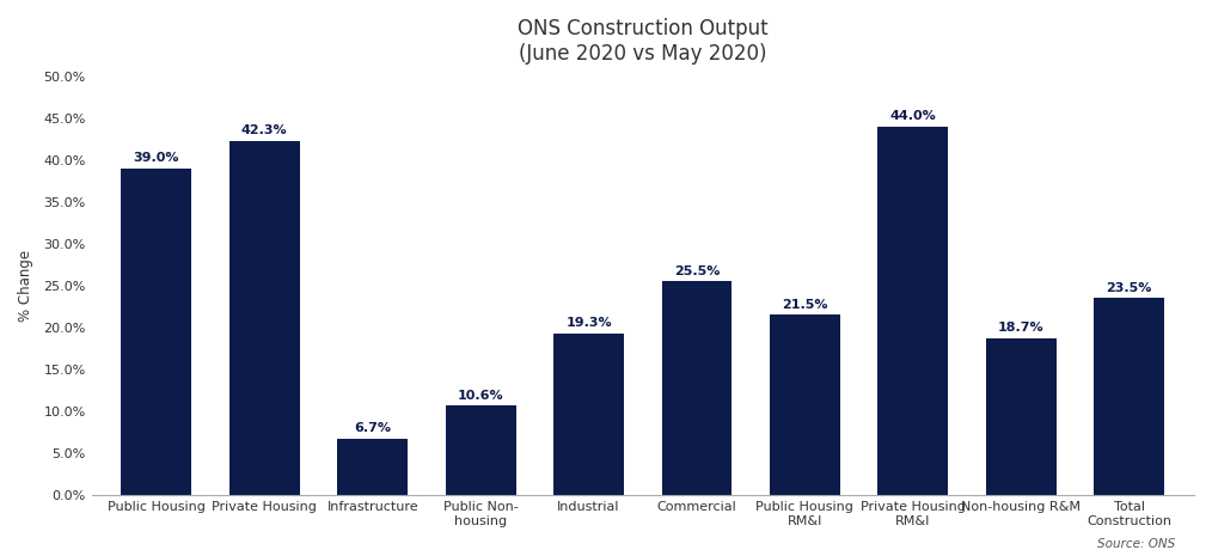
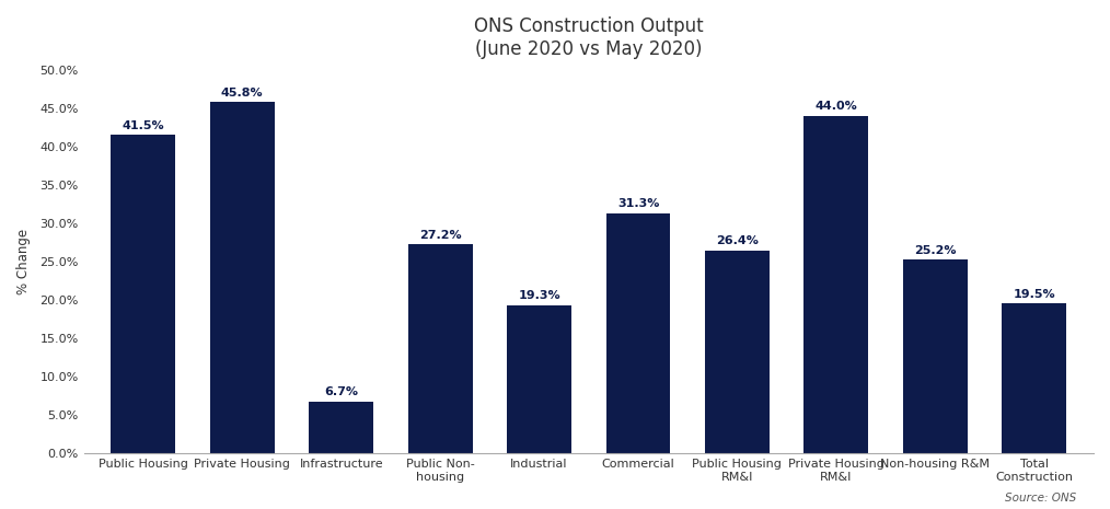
Public Housing: 39.0% -> 41.5%
Private Housing: 42.3% -> 45.8%
Public Non- housing: 10.6% -> 27.2%
Commercial: 25.5% -> 31.3%
Public Housing RM&I: 21.5% -> 26.4%
Non-housing R&M: 18.7% -> 25.2%
Total Construction: 23.5% -> 19.5%
